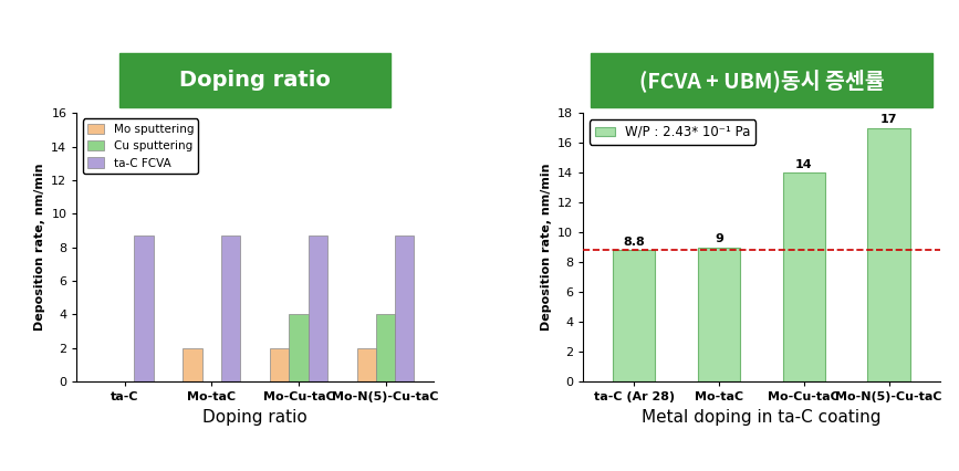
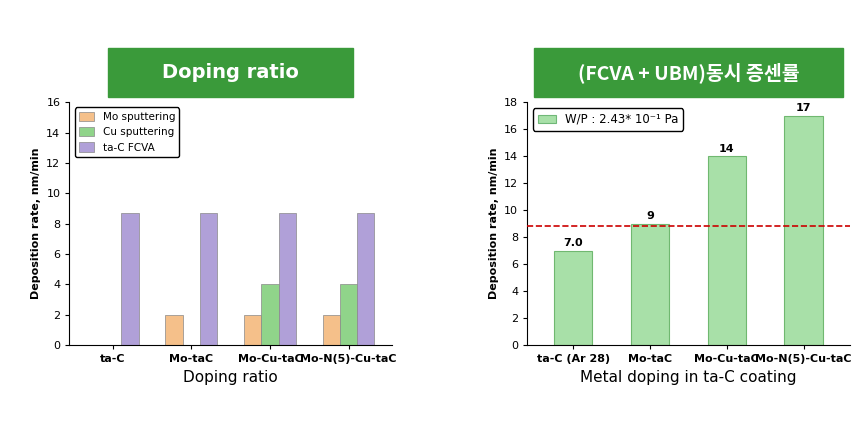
ta-C (Ar 28): 8.8 -> 7.0
